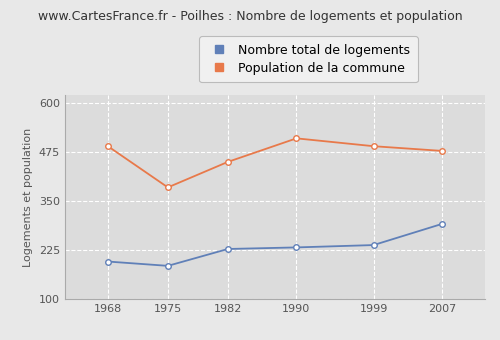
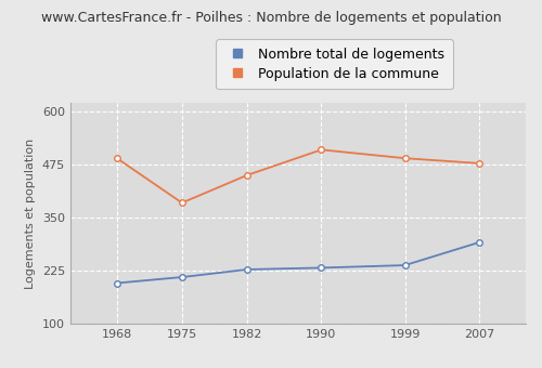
Nombre total de logements/1975: 185 -> 210
